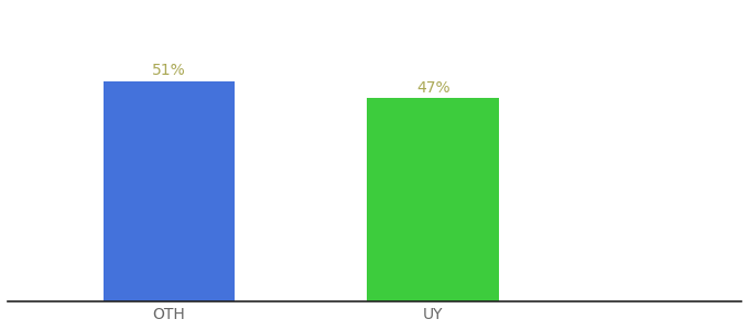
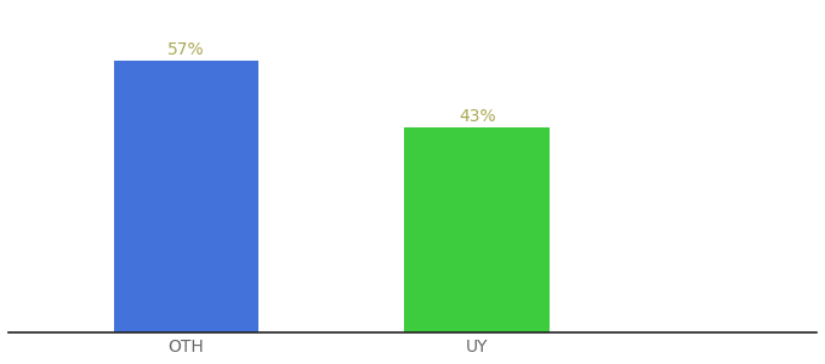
OTH: 51% -> 57%
UY: 47% -> 43%
